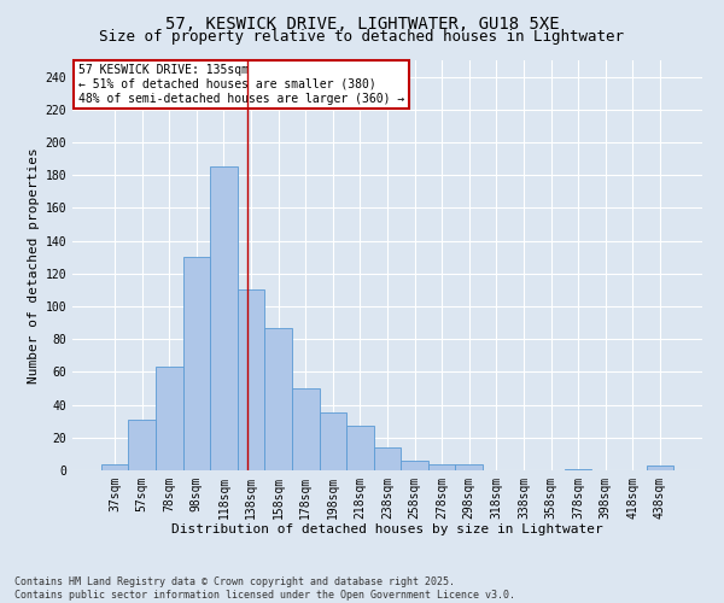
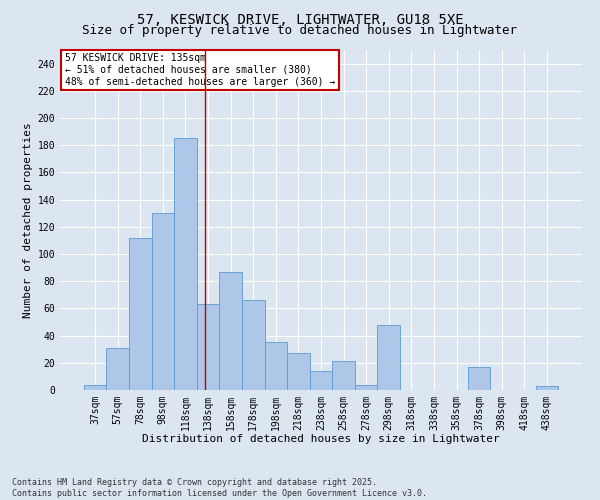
78sqm: 63 -> 112
138sqm: 110 -> 63
178sqm: 50 -> 66
258sqm: 6 -> 21
298sqm: 4 -> 48
378sqm: 1 -> 17
